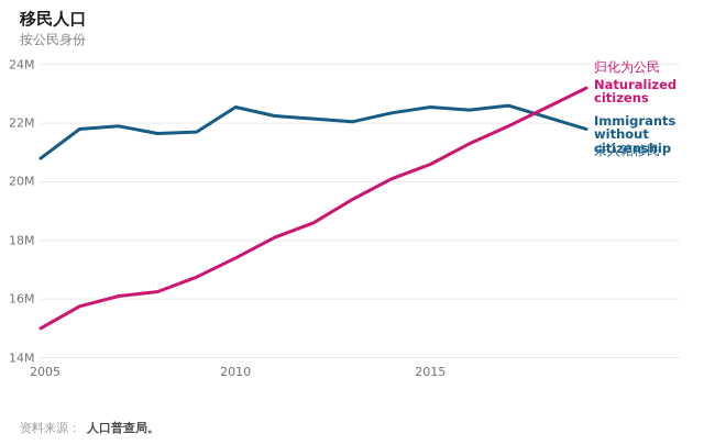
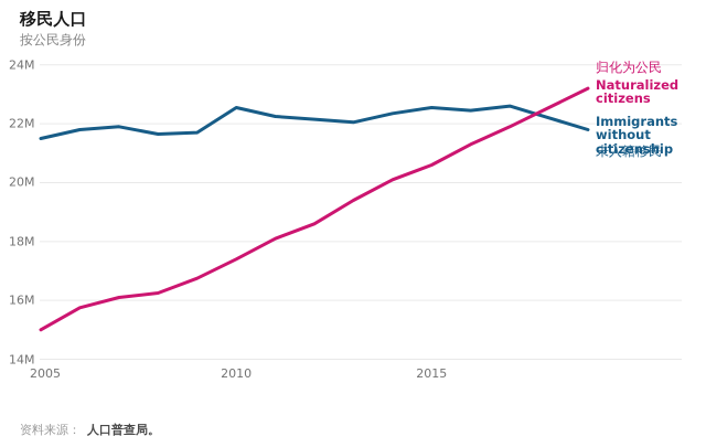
Immigrants without citizenship/2005: 20.8M -> 21.5M
